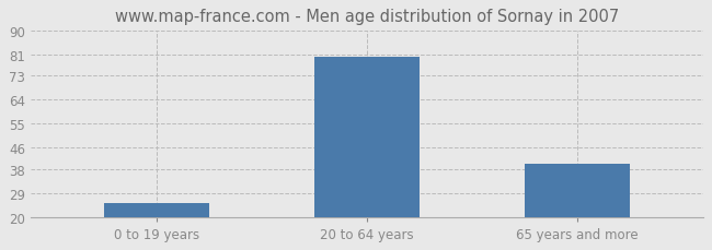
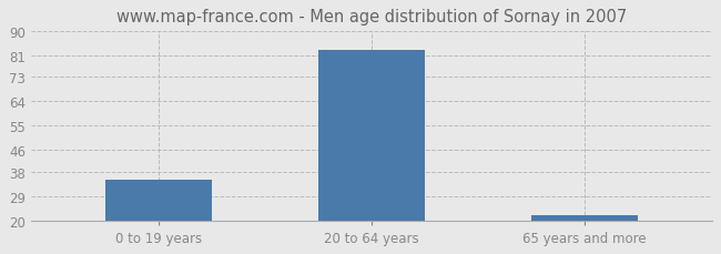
0 to 19 years: 25 -> 35
20 to 64 years: 80 -> 83
65 years and more: 40 -> 22
